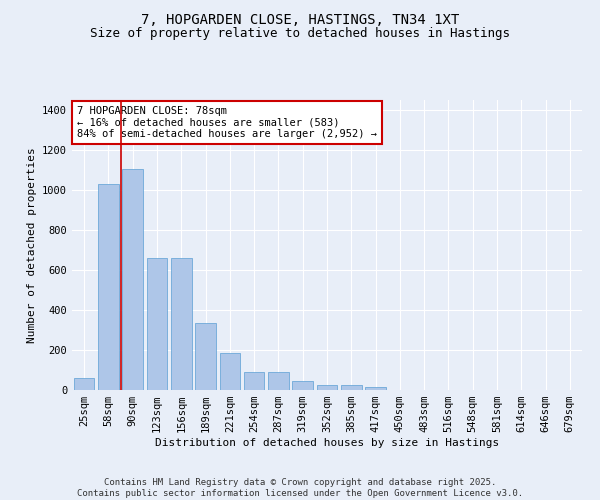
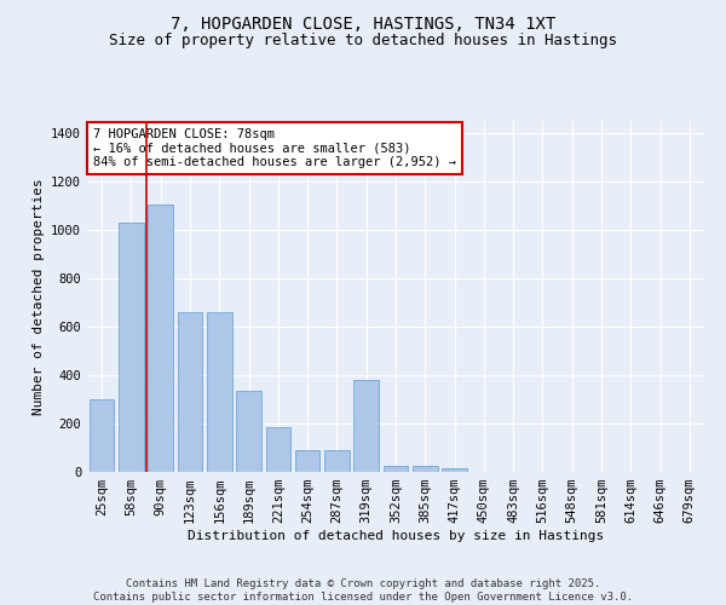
25sqm: 60 -> 300
319sqm: 40 -> 380
